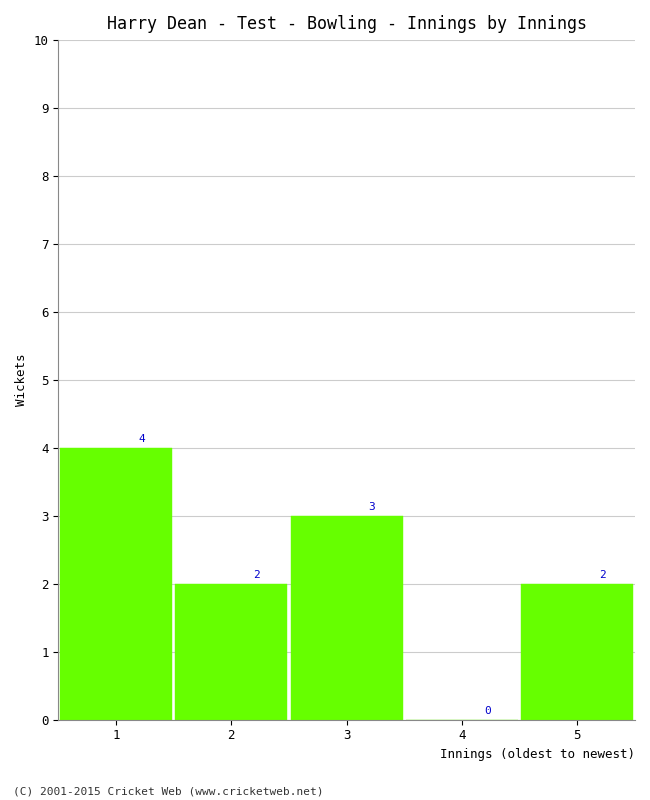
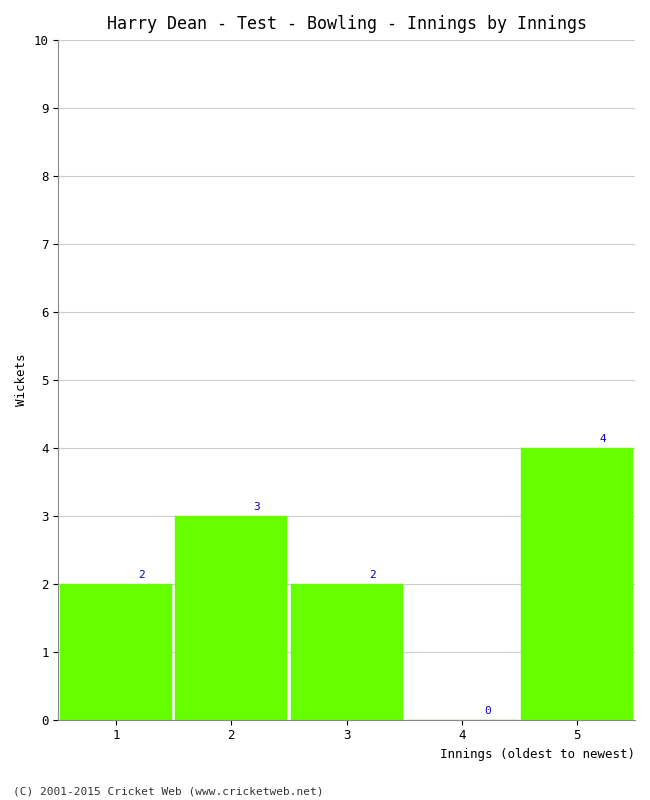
1: 4 -> 2
2: 2 -> 3
3: 3 -> 2
5: 2 -> 4
